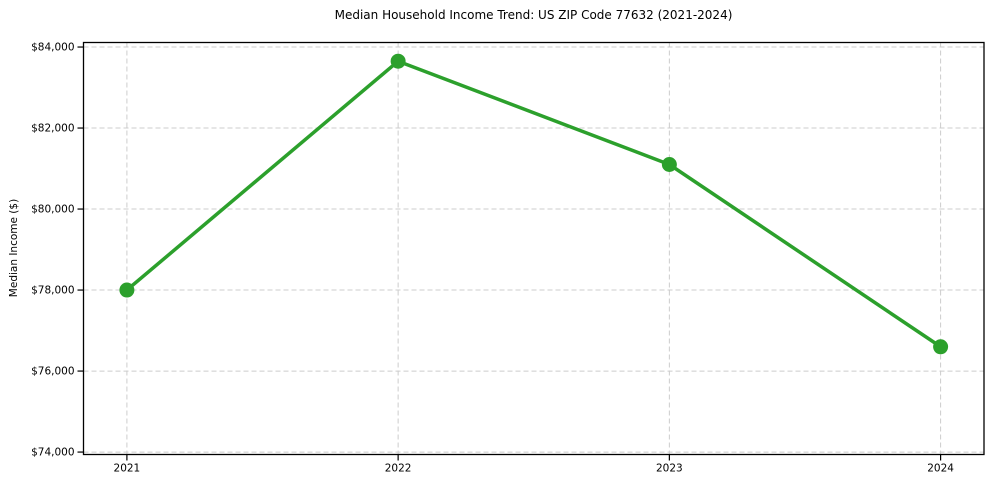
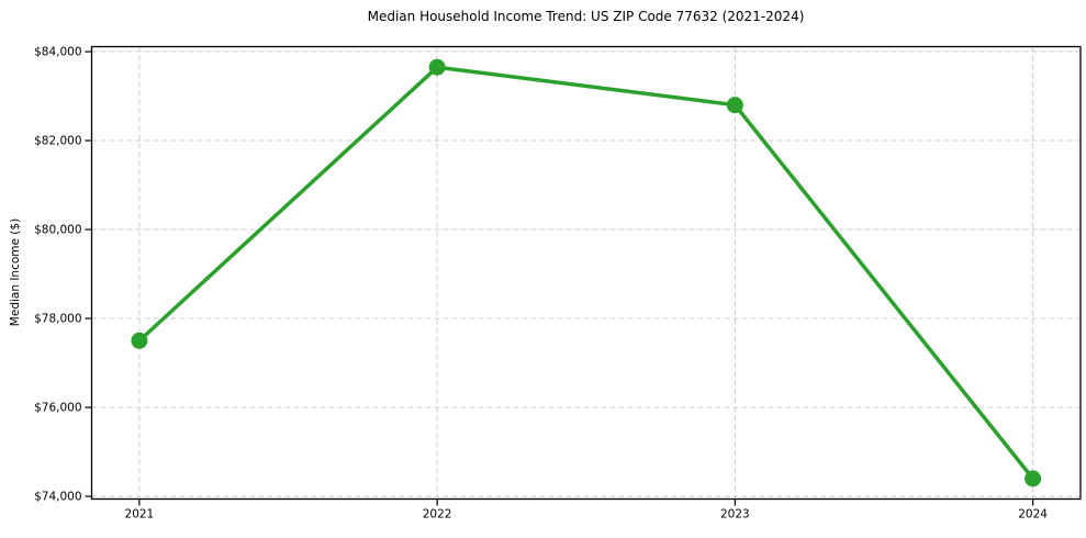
2021: $78000 -> $77500
2023: $81100 -> $82800
2024: $76600 -> $74400
